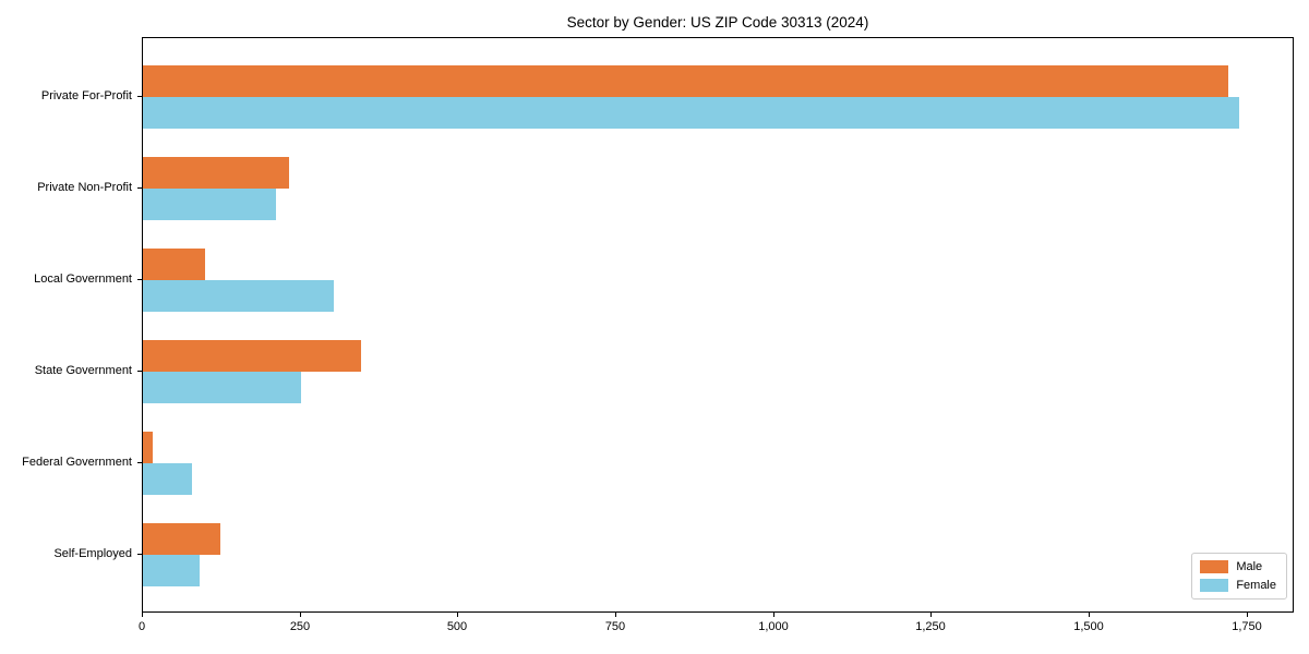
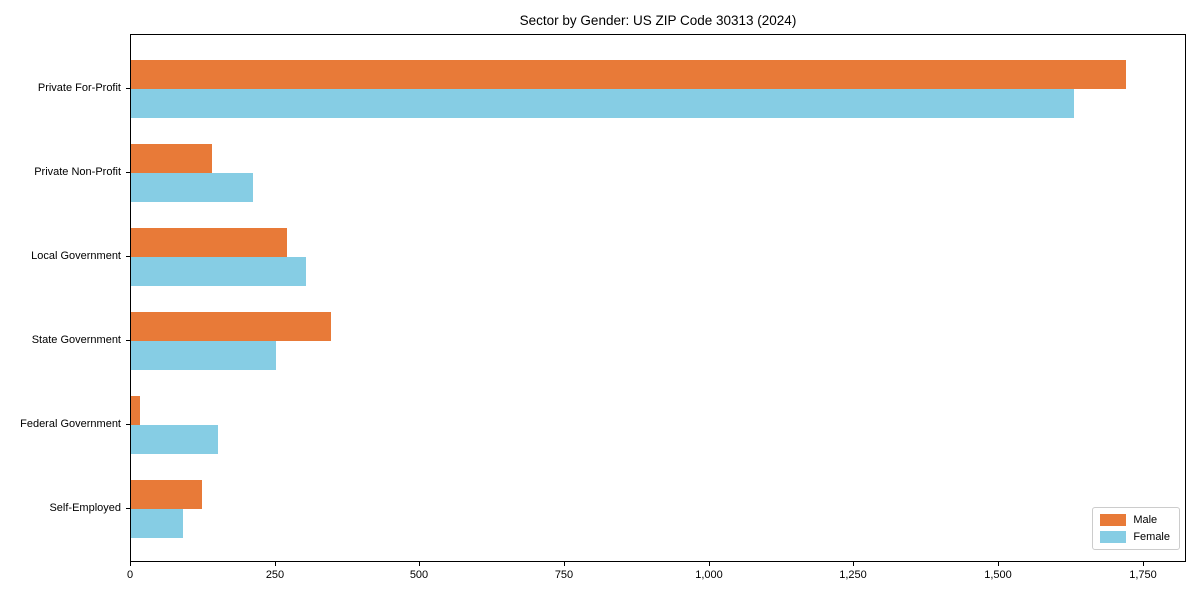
Female/Private For-Profit: 1740 -> 1630
Male/Private Non-Profit: 230 -> 140
Male/Local Government: 100 -> 270
Female/Federal Government: 80 -> 150
